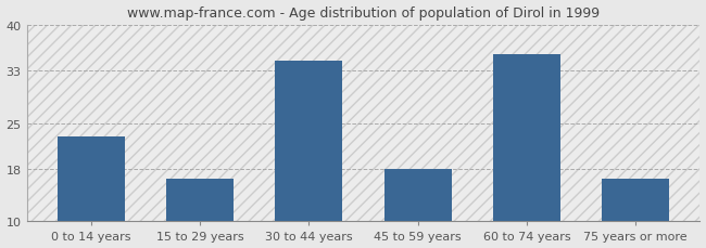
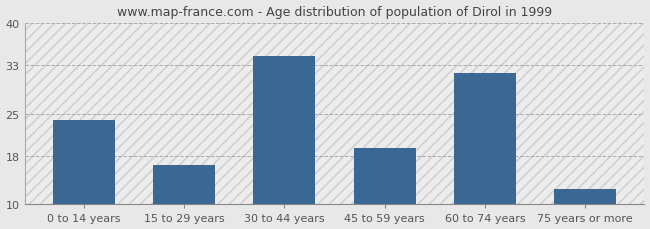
0 to 14 years: 23.0 -> 24.0
45 to 59 years: 18.0 -> 19.4
60 to 74 years: 35.5 -> 31.8
75 years or more: 16.5 -> 12.6
